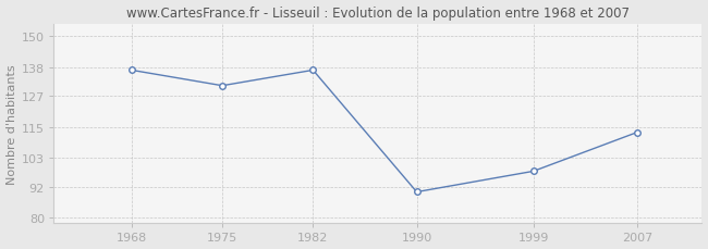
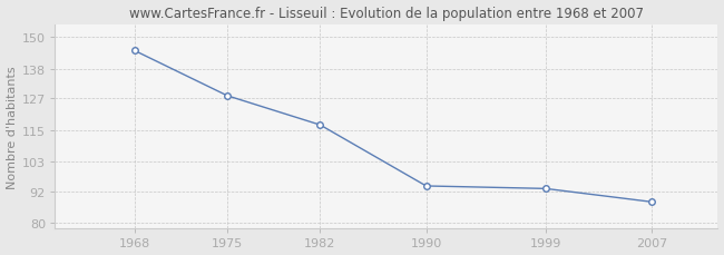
1968: 137 -> 145
1975: 131 -> 128
1982: 137 -> 117
1990: 90 -> 94
1999: 98 -> 93
2007: 113 -> 88
